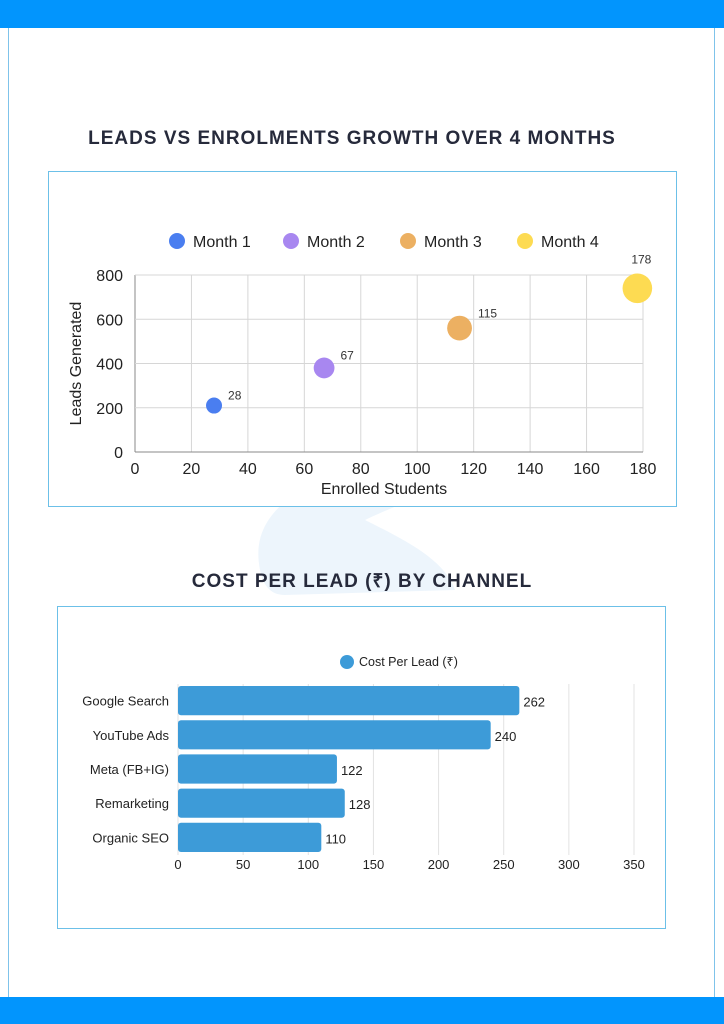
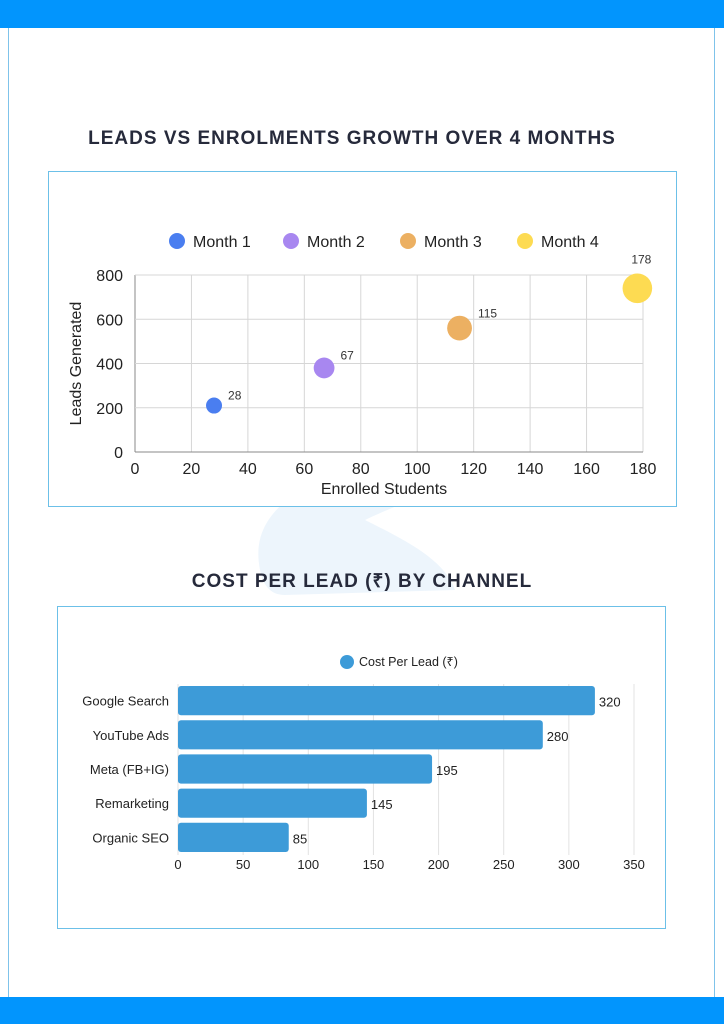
COST PER LEAD (₹) BY CHANNEL/Google Search: 262 -> 320
COST PER LEAD (₹) BY CHANNEL/YouTube Ads: 240 -> 280
COST PER LEAD (₹) BY CHANNEL/Meta (FB+IG): 122 -> 195
COST PER LEAD (₹) BY CHANNEL/Remarketing: 128 -> 145
COST PER LEAD (₹) BY CHANNEL/Organic SEO: 110 -> 85
